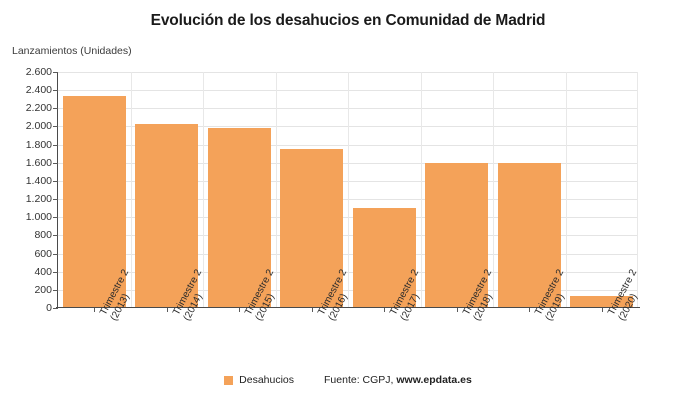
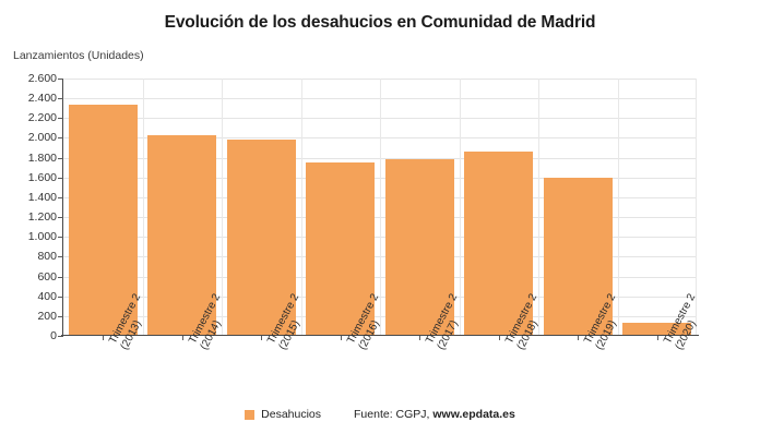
Trimestre 2 (2017): 1100 -> 1800
Trimestre 2 (2018): 1600 -> 1900
